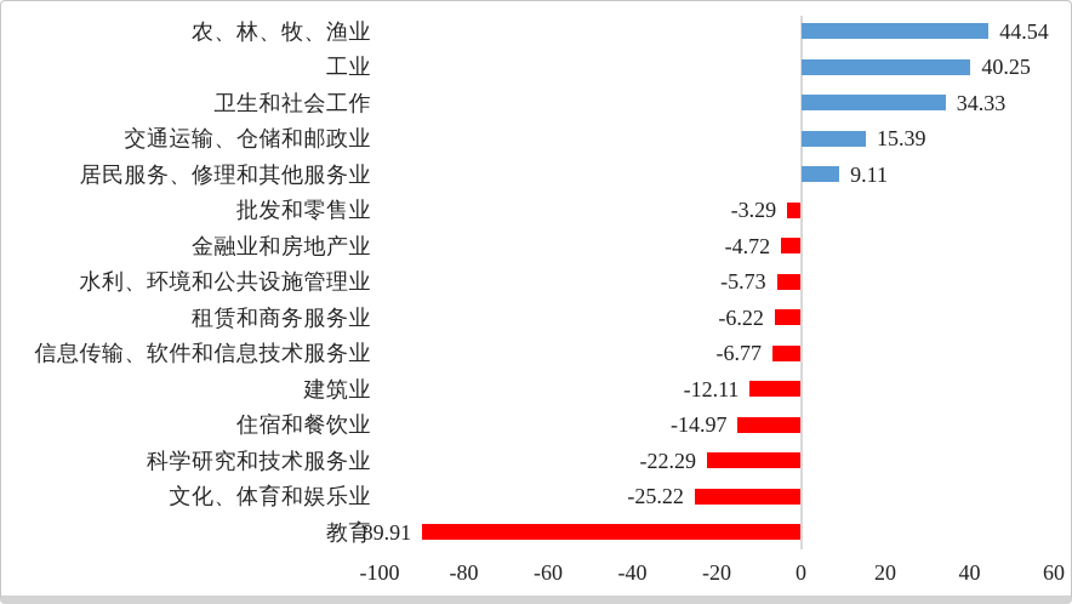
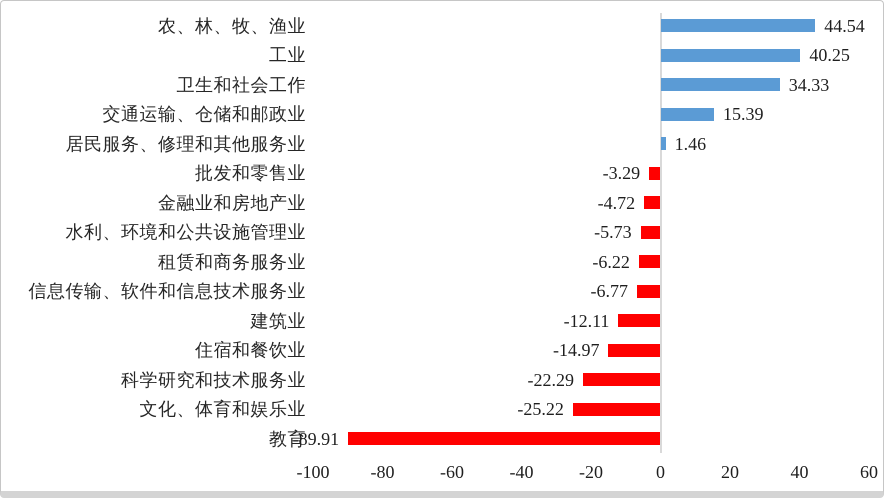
居民服务、修理和其他服务业: 9.11 -> 1.46
